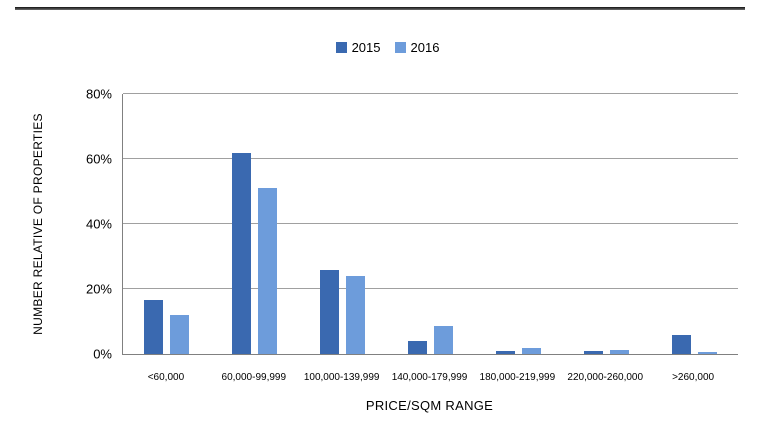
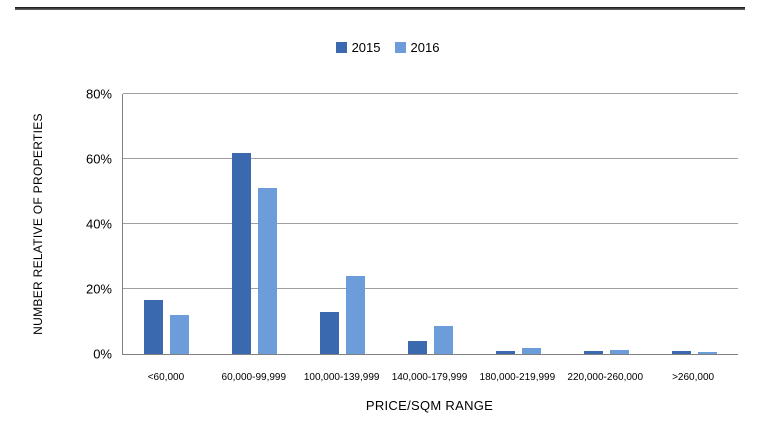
2015/100,000-139,999: 26% -> 13%
2015/>260,000: 6% -> 1%
